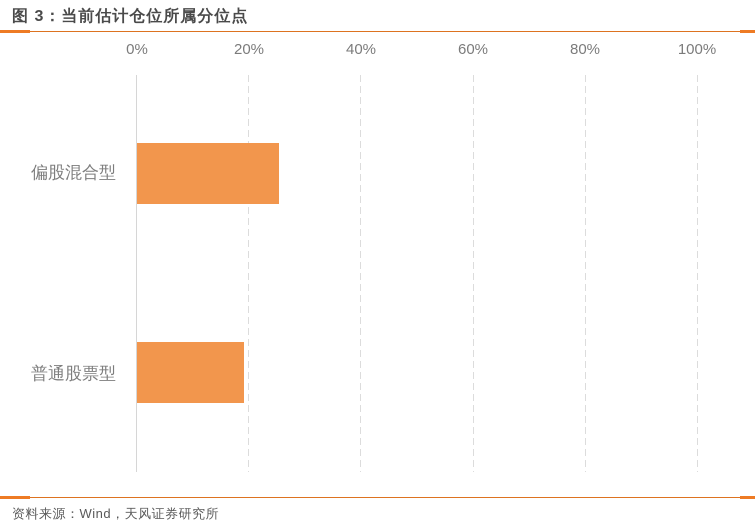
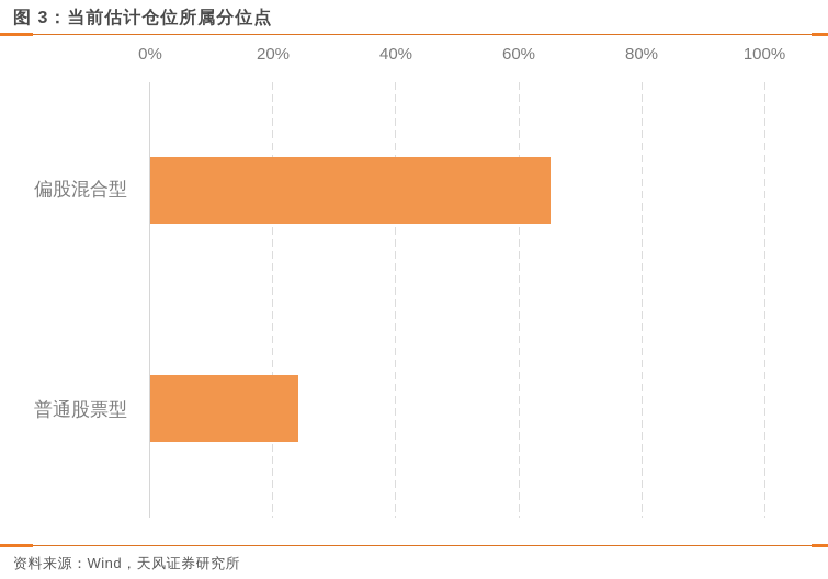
偏股混合型: 25% -> 65%
普通股票型: 19% -> 24%
